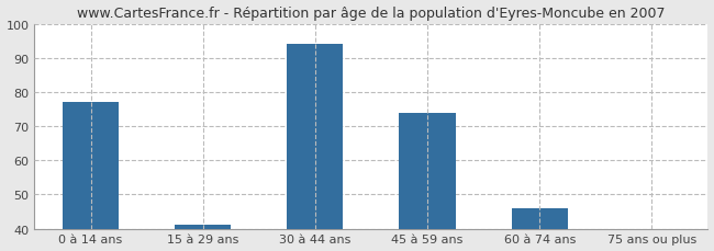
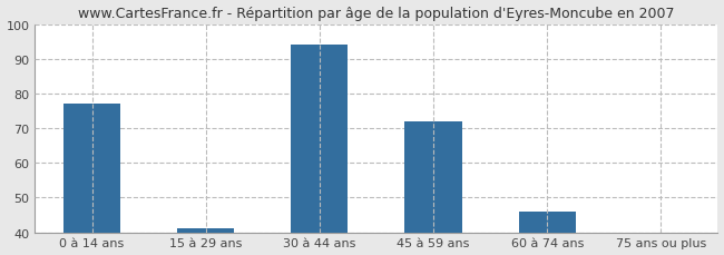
45 à 59 ans: 74 -> 72
